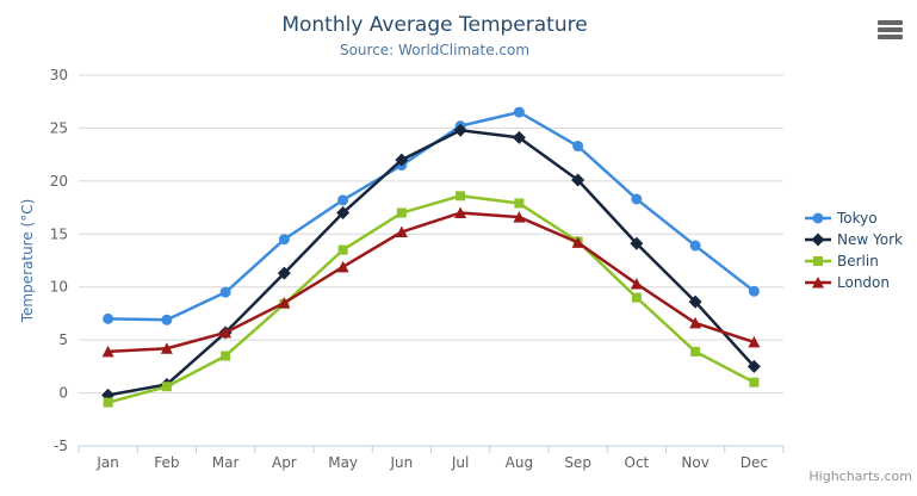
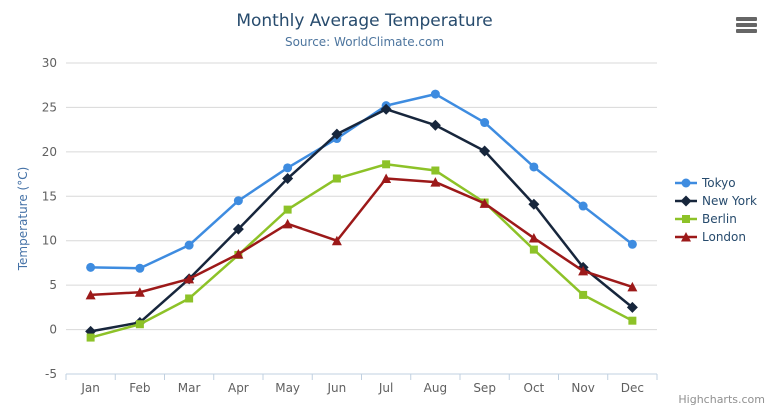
London/Jun: 15 -> 10
New York/Aug: 24 -> 23
New York/Nov: 9 -> 7
